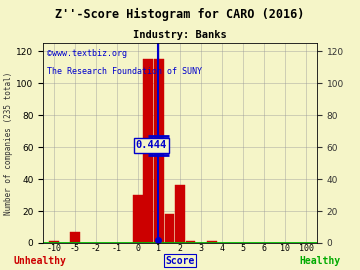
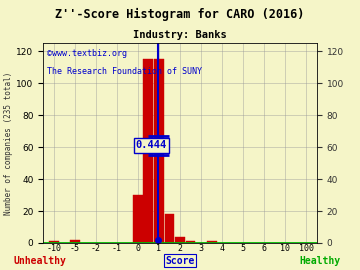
-5: 7 -> 2
2: 36 -> 4
